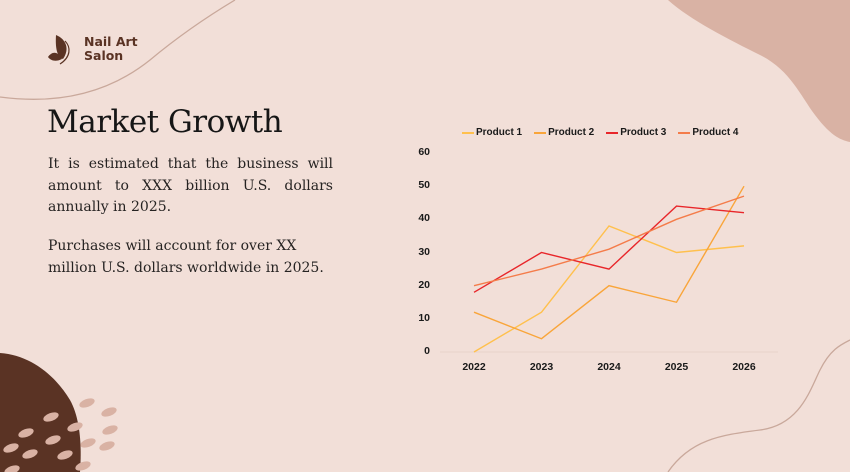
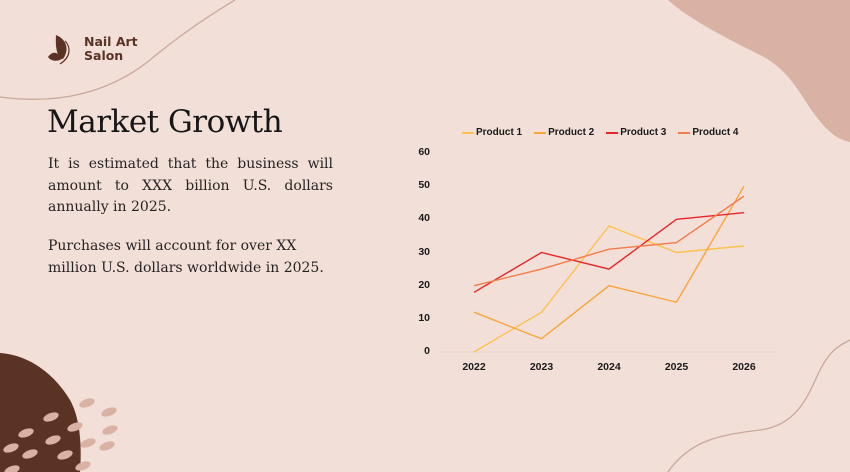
Product 3/2025: 44 -> 40
Product 4/2025: 40 -> 33
